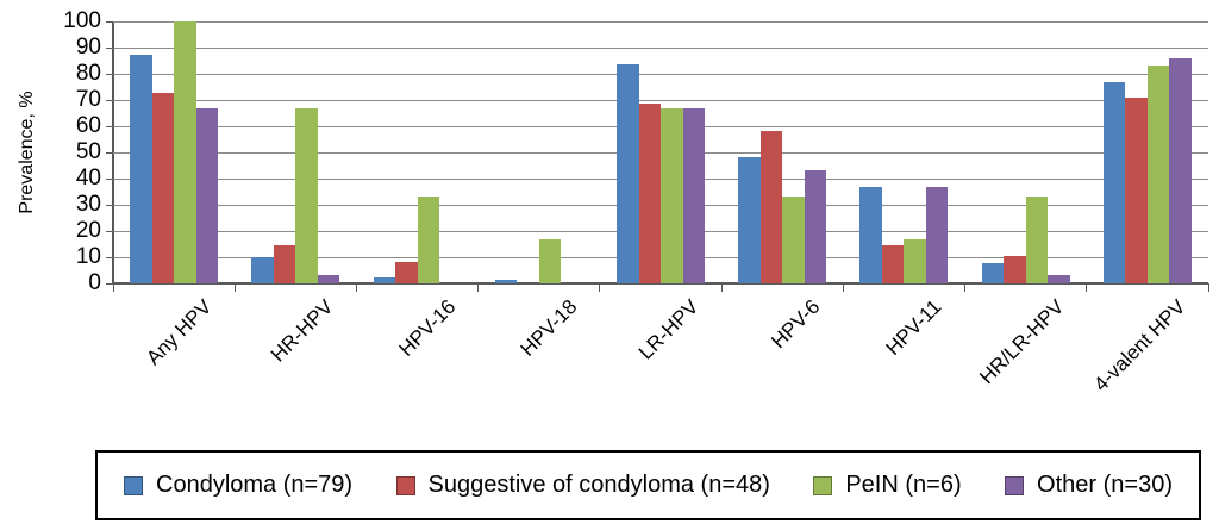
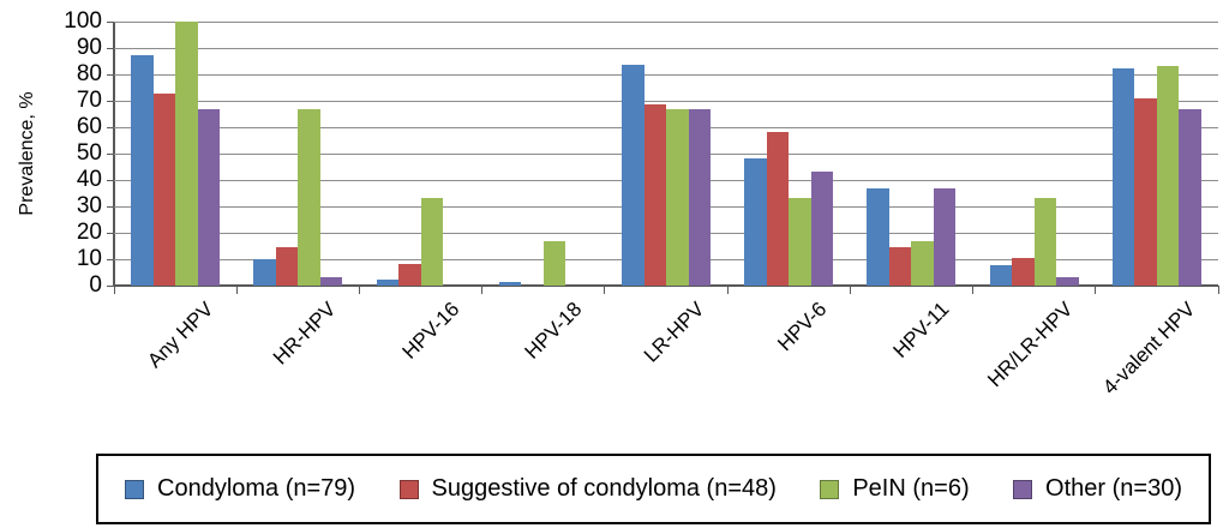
Condyloma (n=79)/4-valent HPV: 77 -> 82
Other (n=30)/4-valent HPV: 86 -> 67
